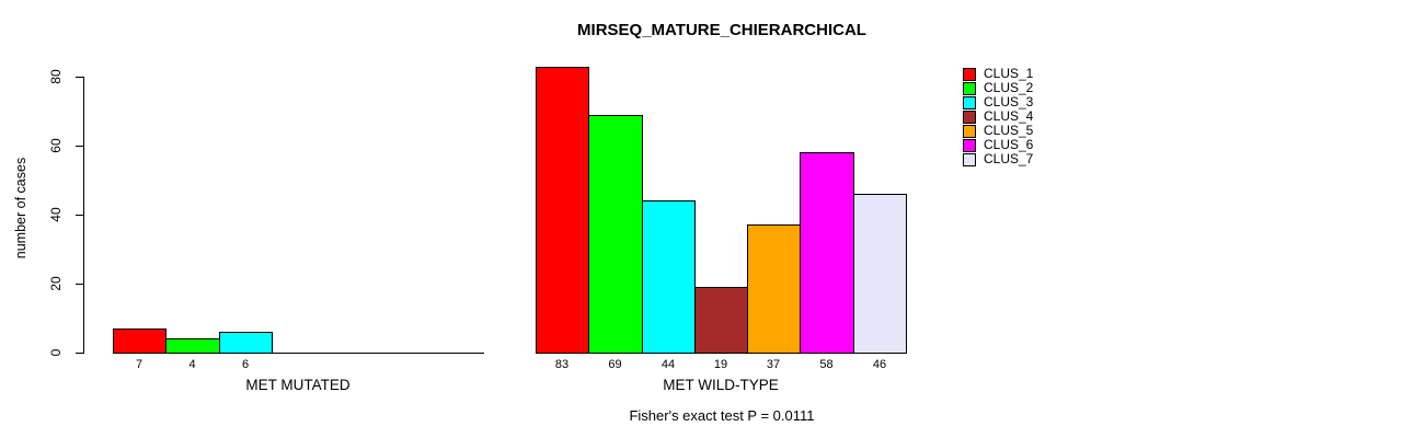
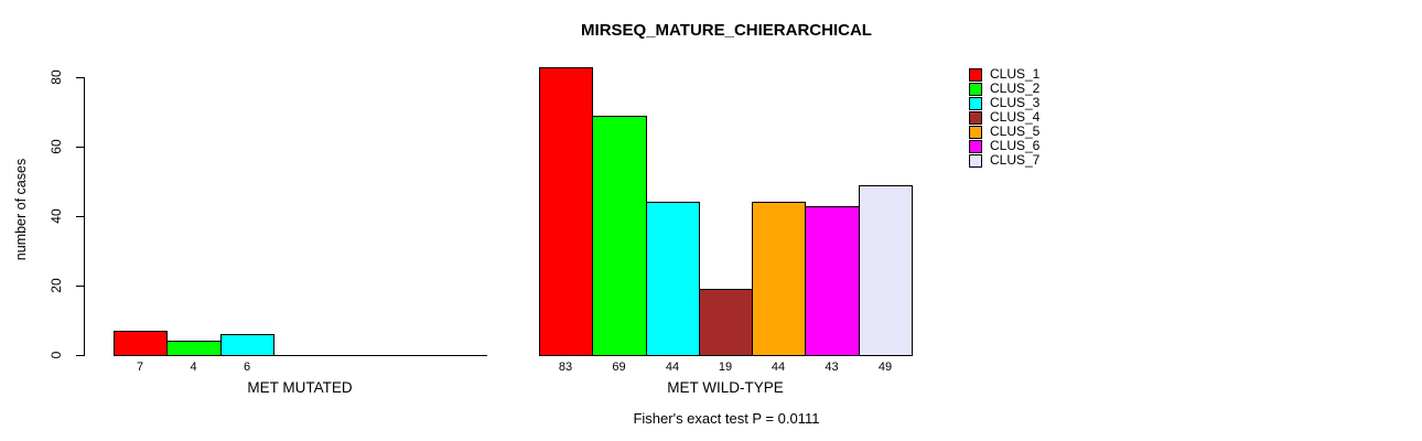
CLUS_5/MET WILD-TYPE: 37 -> 44
CLUS_6/MET WILD-TYPE: 58 -> 43
CLUS_7/MET WILD-TYPE: 46 -> 49
